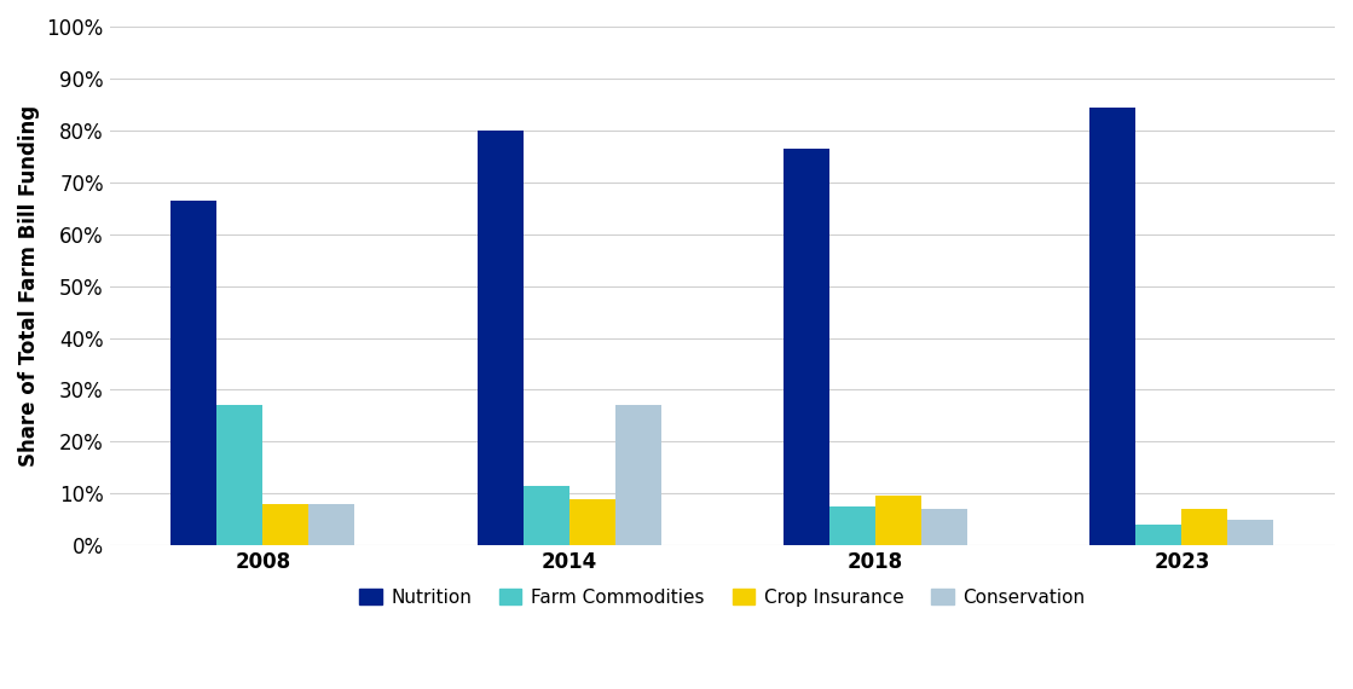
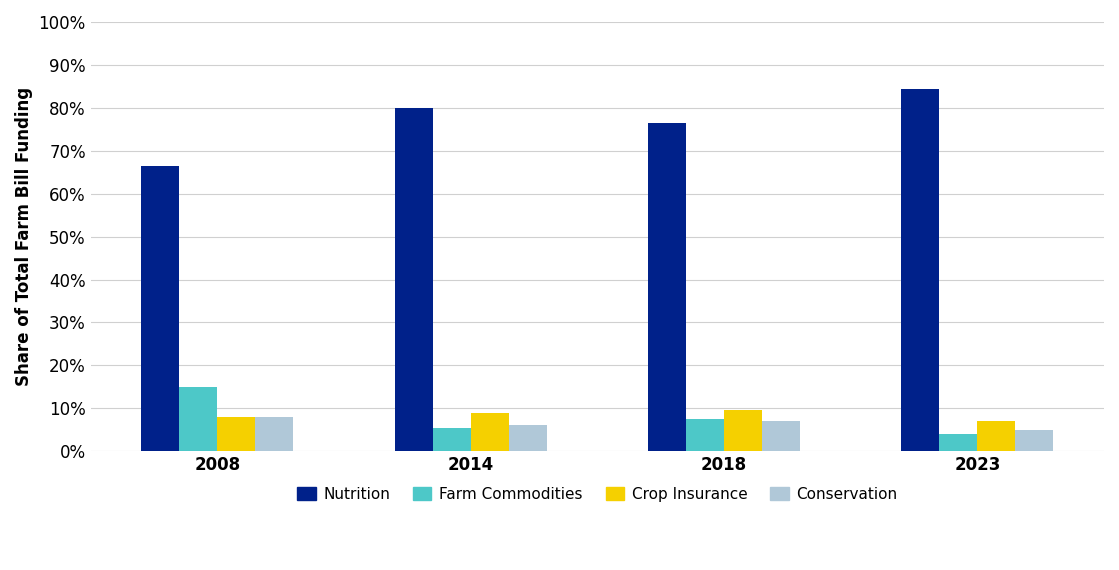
Farm Commodities/2008: 27.0% -> 15.0%
Farm Commodities/2014: 11.5% -> 5.5%
Conservation/2014: 27% -> 6%
